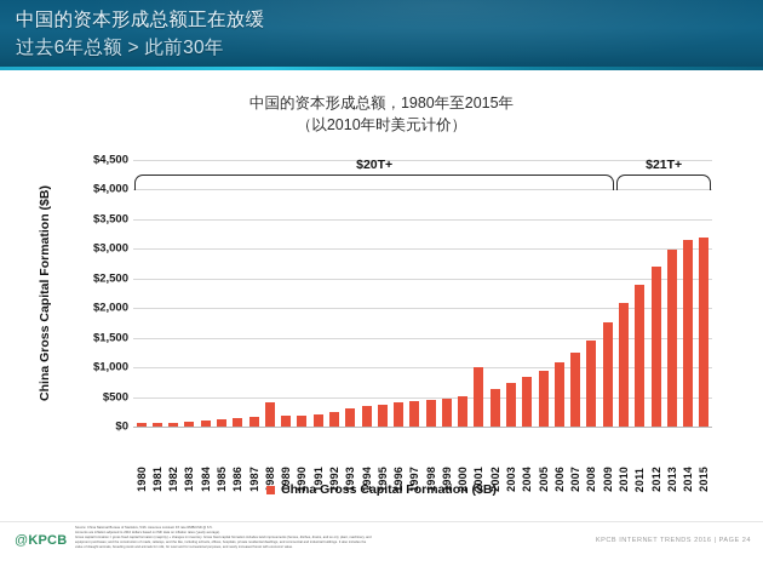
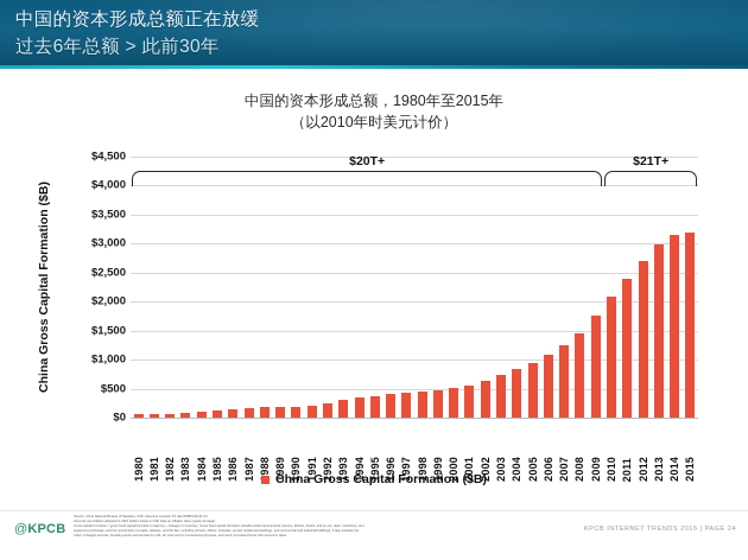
1988: $400 -> $200
2001: $1000 -> $600
